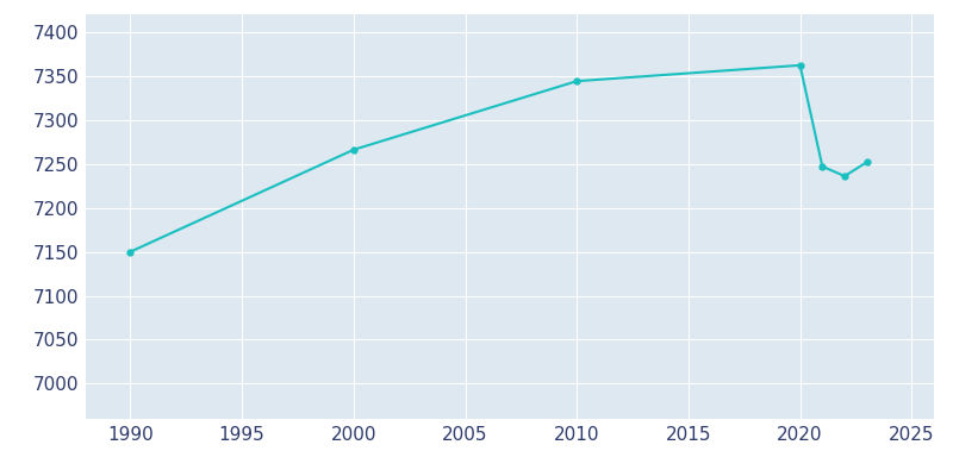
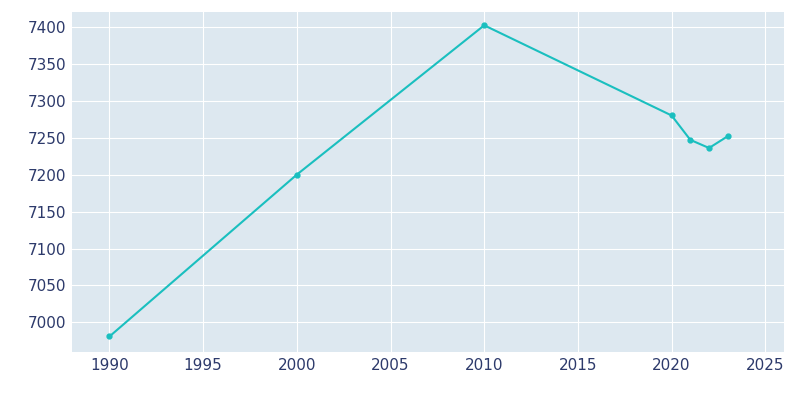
1990: 7150 -> 6981
2000: 7266 -> 7200
2010: 7344 -> 7402
2020: 7362 -> 7280
